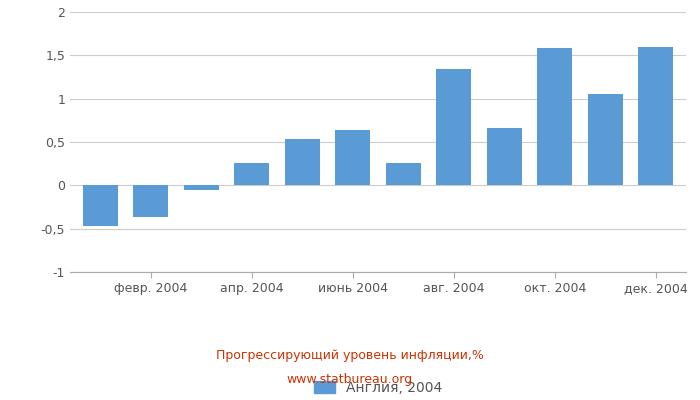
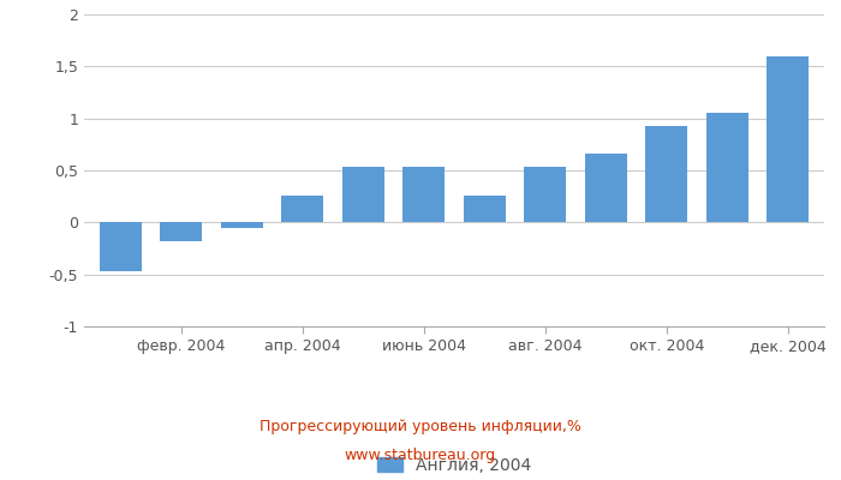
февр. 2004: -0,36 -> -0,18
июнь 2004: 0,64 -> 0,53
авг. 2004: 1,34 -> 0,53
окт. 2004: 1,58 -> 0,93
